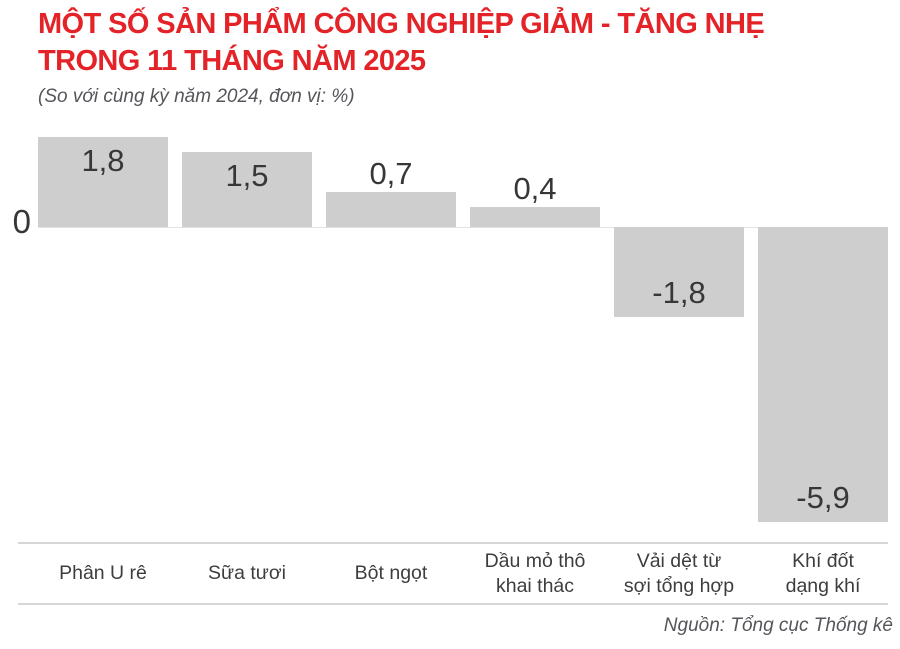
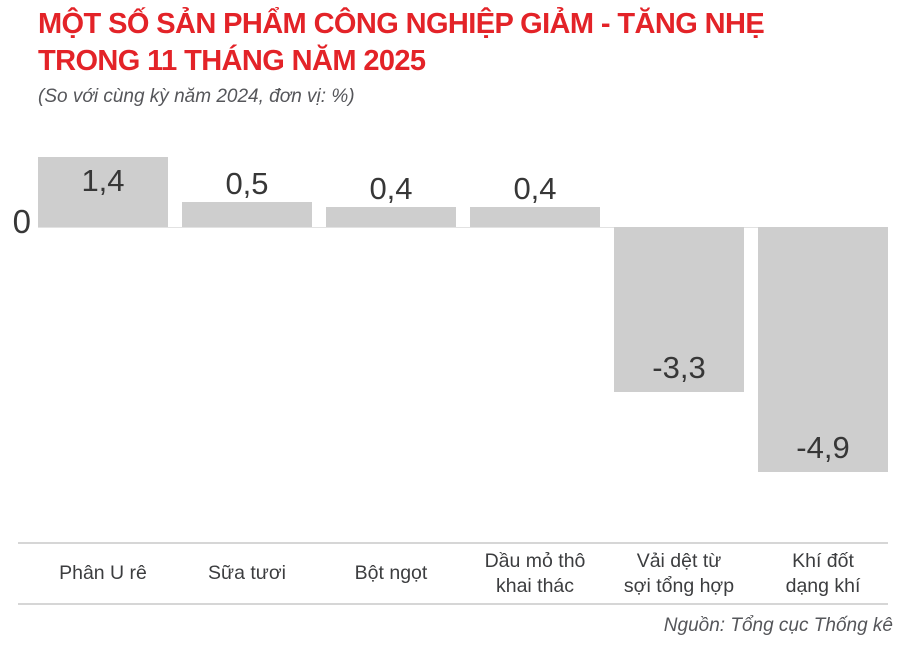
Phân U rê: 1,8 -> 1,4
Sữa tươi: 1,5 -> 0,5
Bột ngọt: 0,7 -> 0,4
Vải dệt từ sợi tổng hợp: -1,8 -> -3,3
Khí đốt dạng khí: -5,9 -> -4,9
